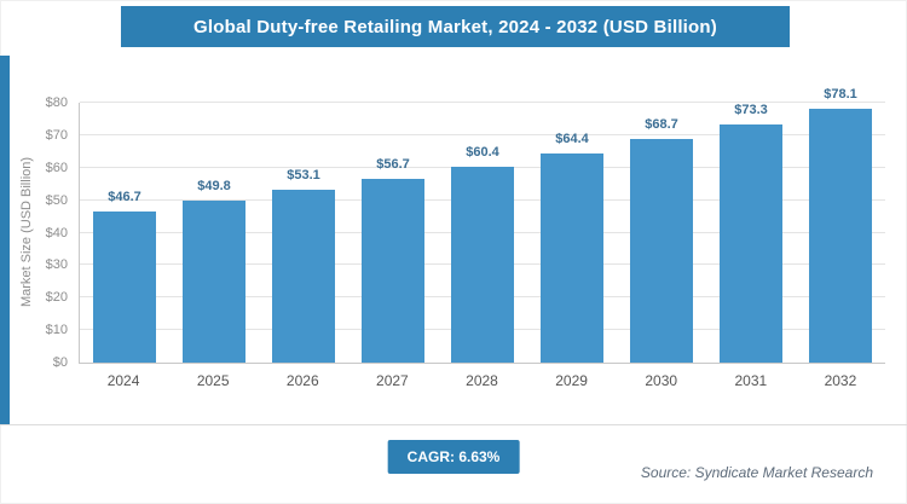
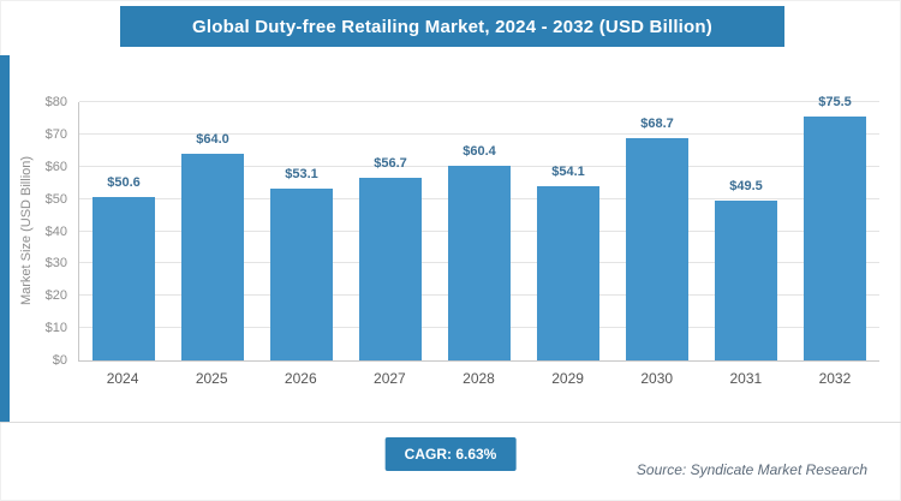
2024: $46.7 -> $50.6
2025: $49.8 -> $64.0
2029: $64.4 -> $54.1
2031: $73.3 -> $49.5
2032: $78.1 -> $75.5
